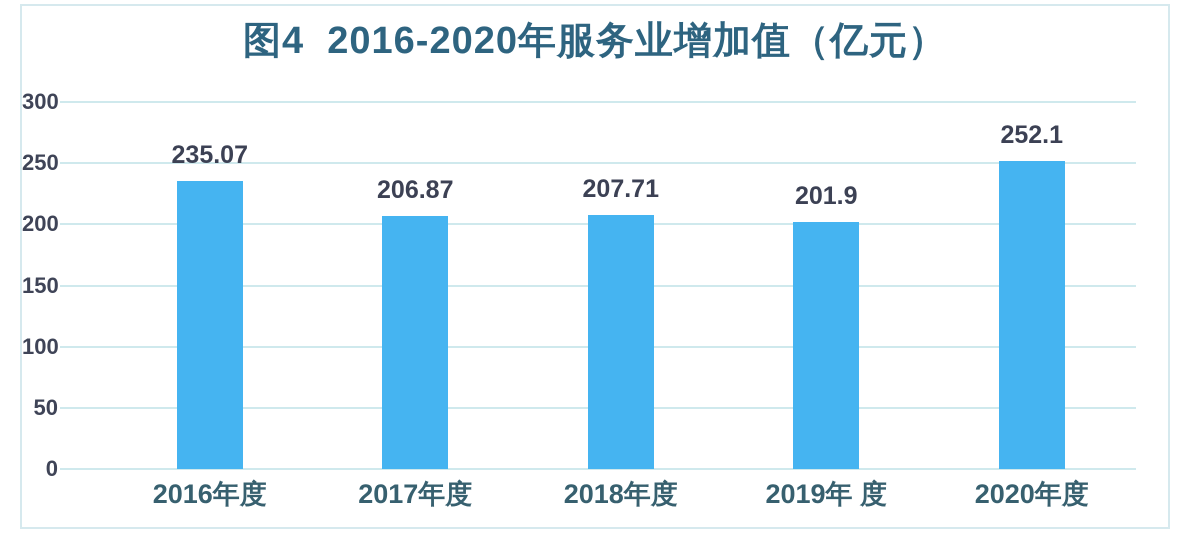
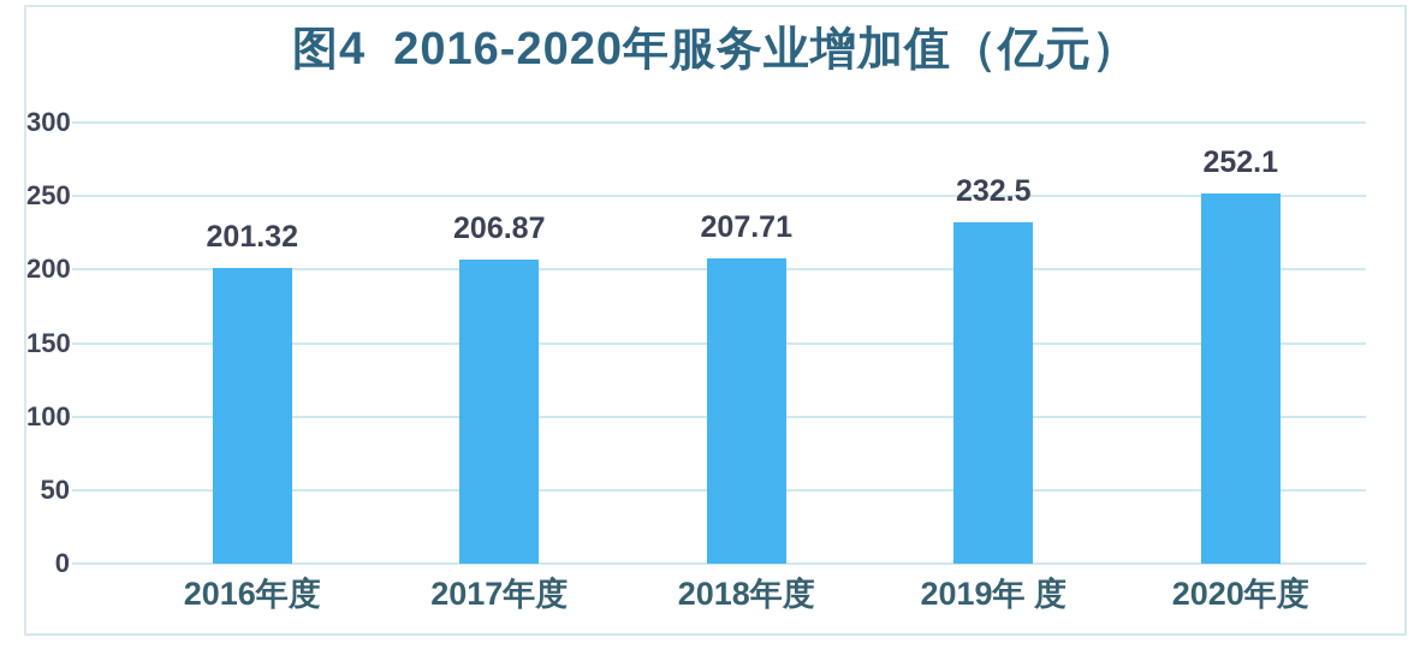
2016年度: 235.07 -> 201.32
2019年 度: 201.9 -> 232.5
